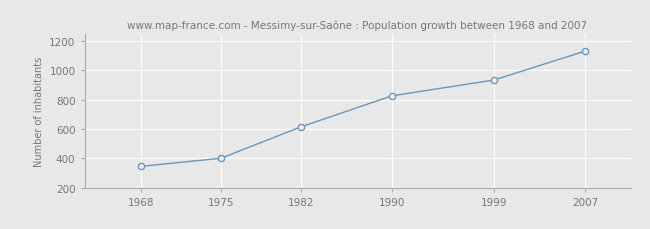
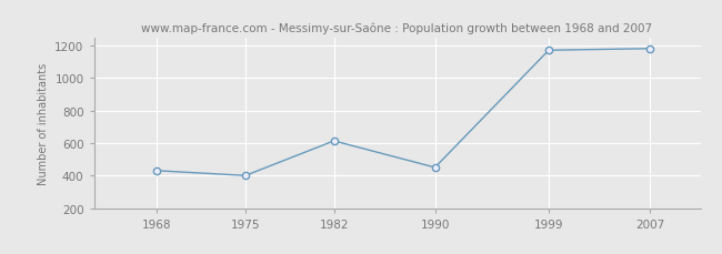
1968: 340 -> 430
1990: 820 -> 450
1999: 930 -> 1170
2007: 1130 -> 1180
